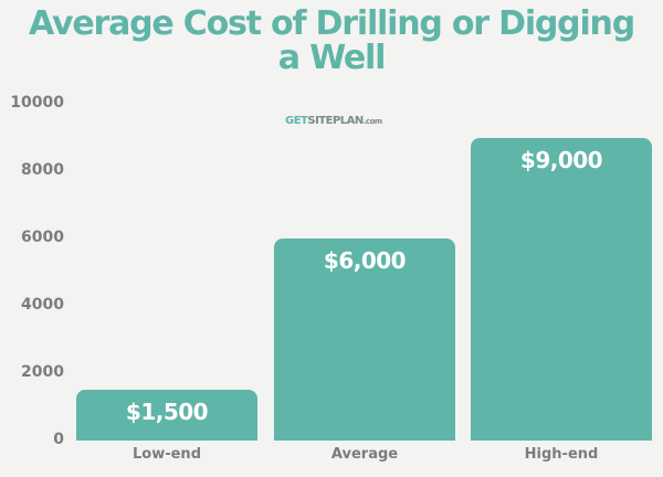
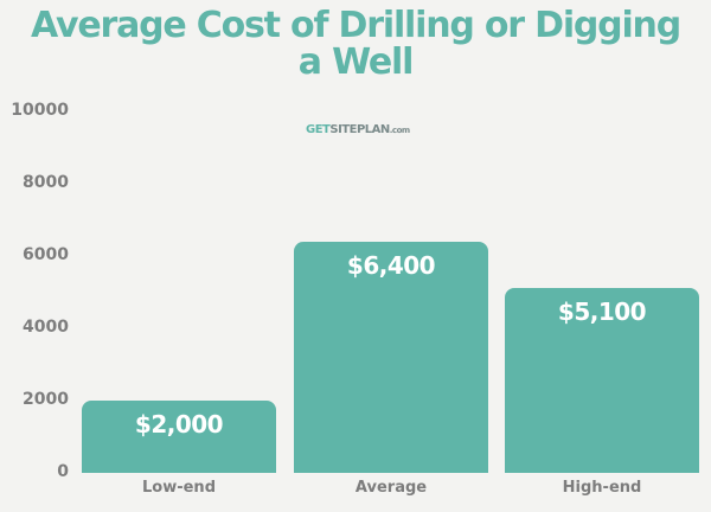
Low-end: $1,500 -> $2,000
Average: $6,000 -> $6,400
High-end: $9,000 -> $5,100
